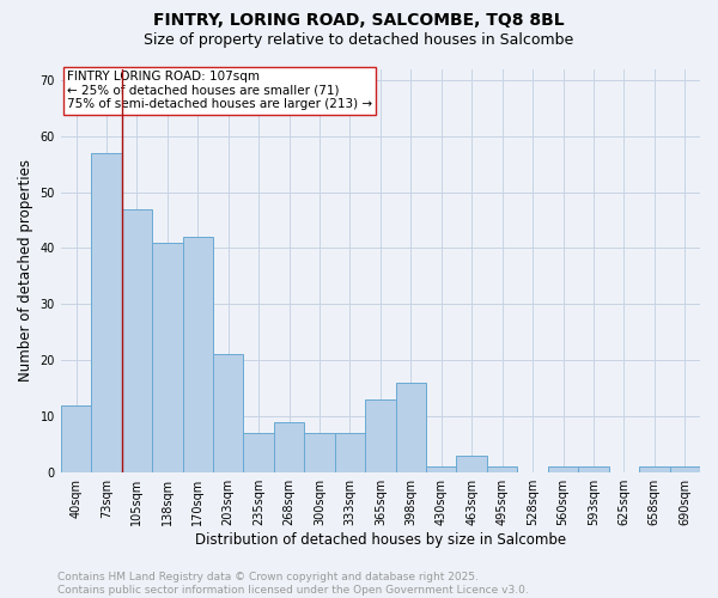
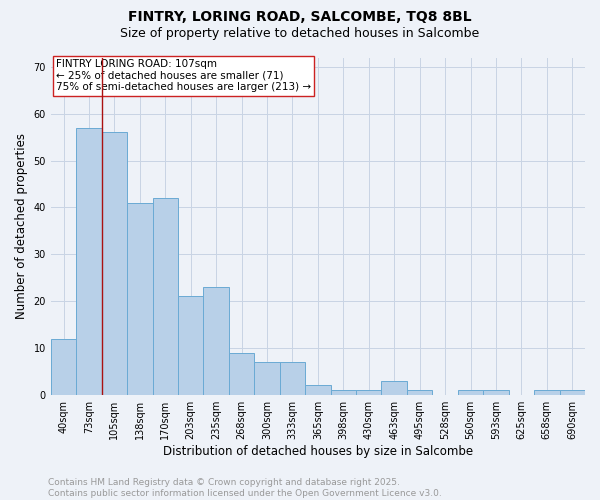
105sqm: 47 -> 56
235sqm: 7 -> 23
365sqm: 13 -> 2
398sqm: 16 -> 1
